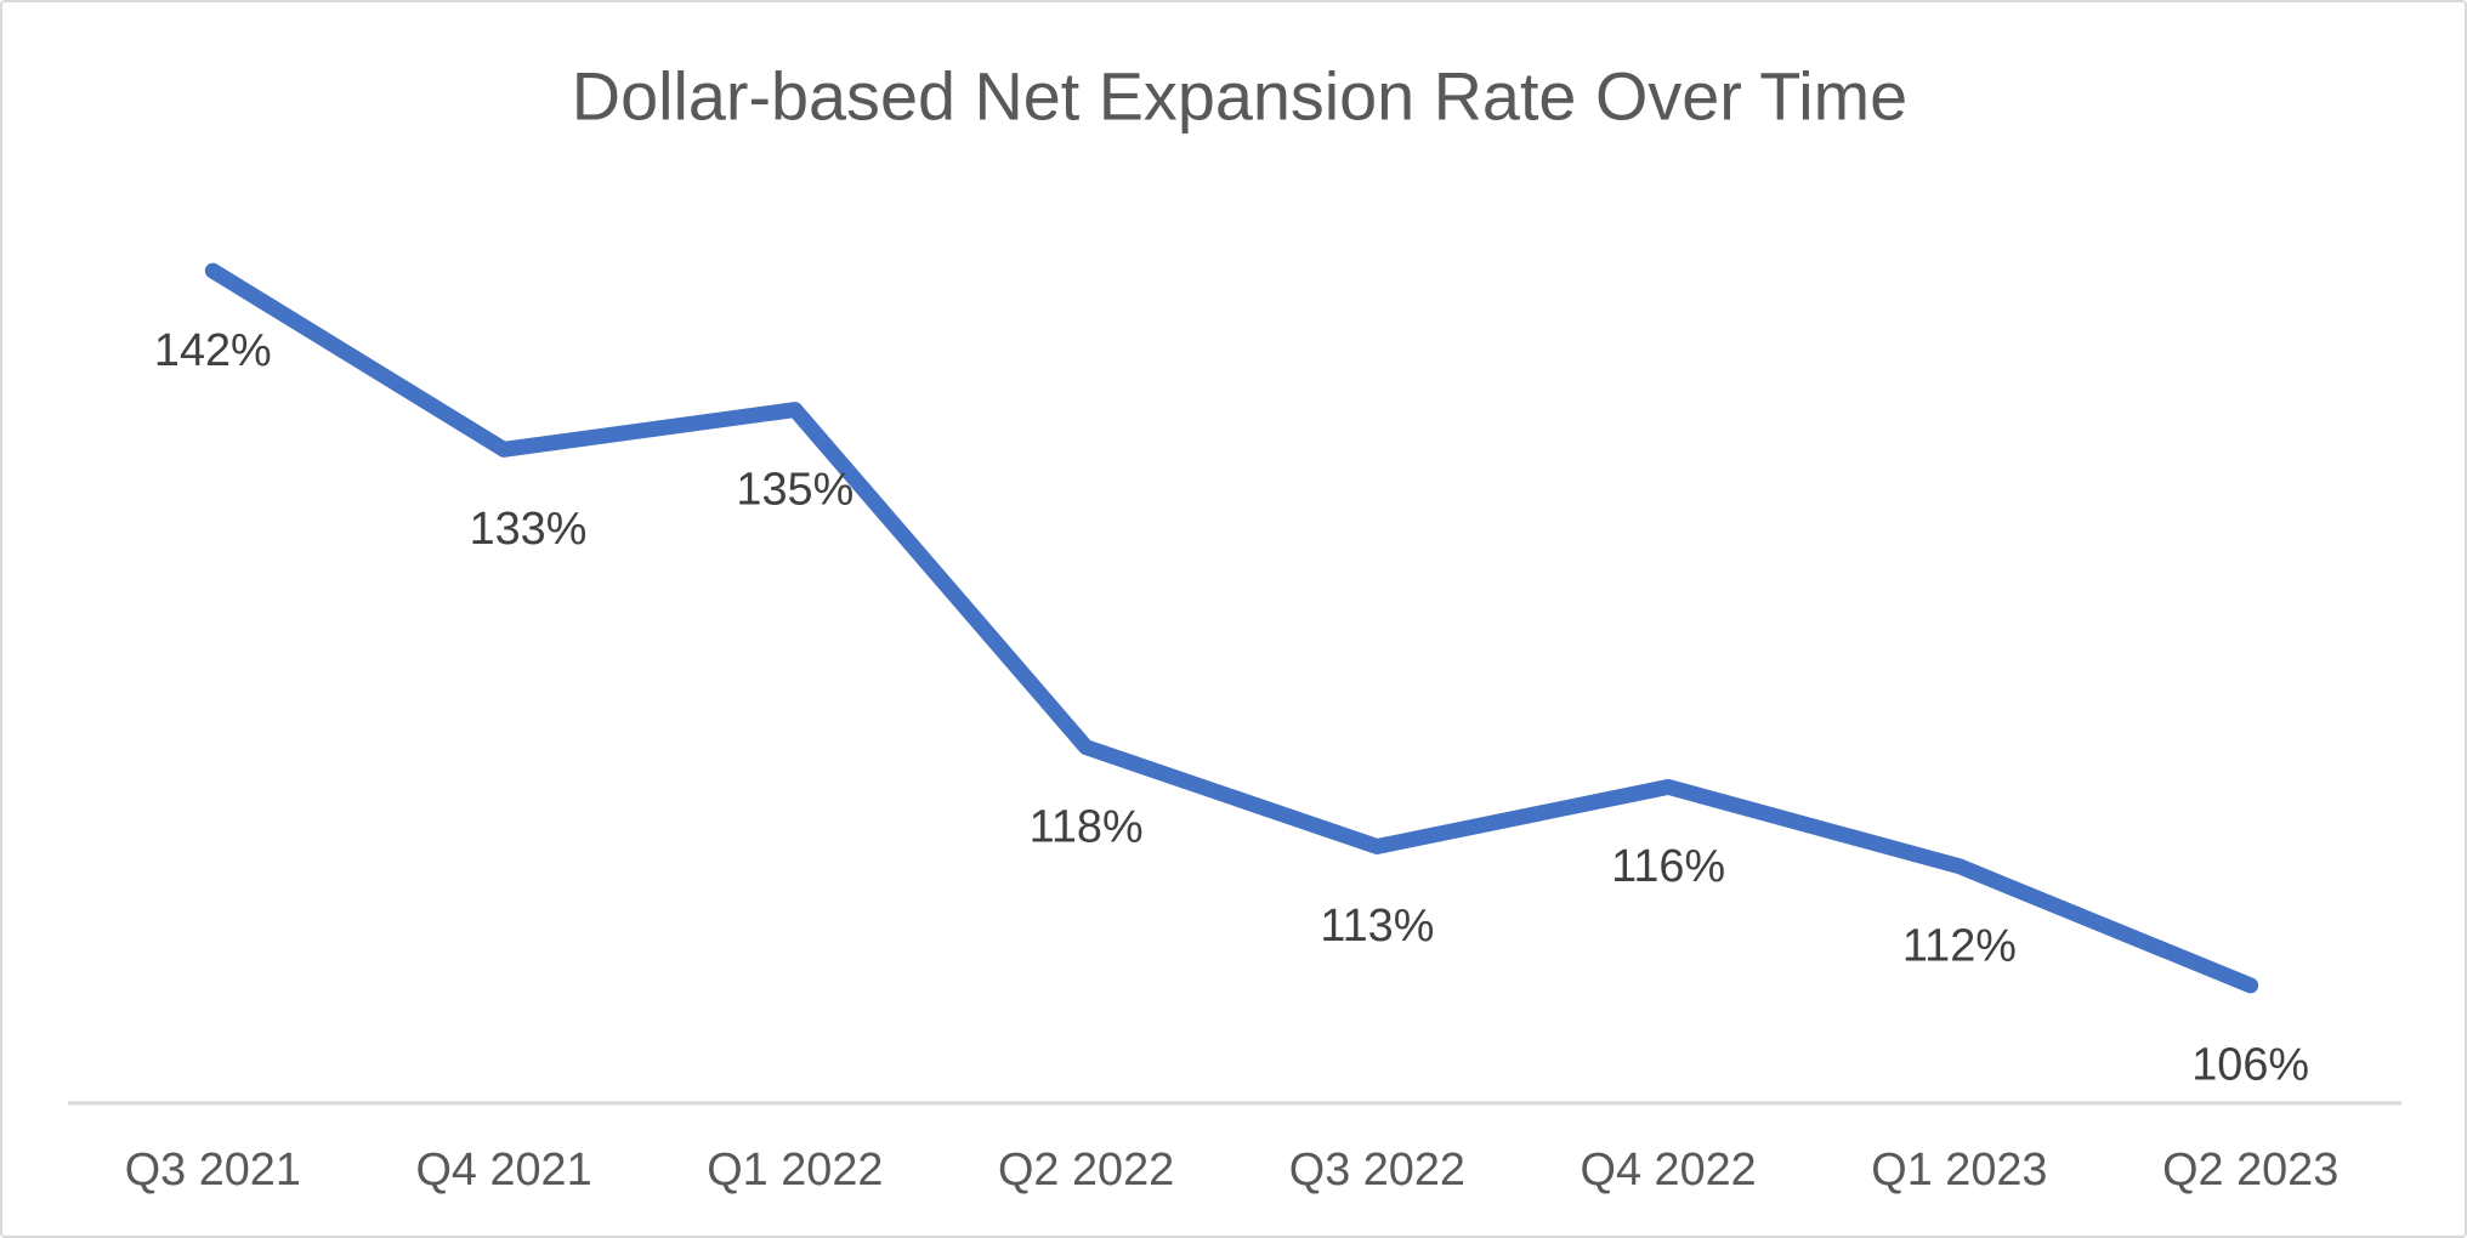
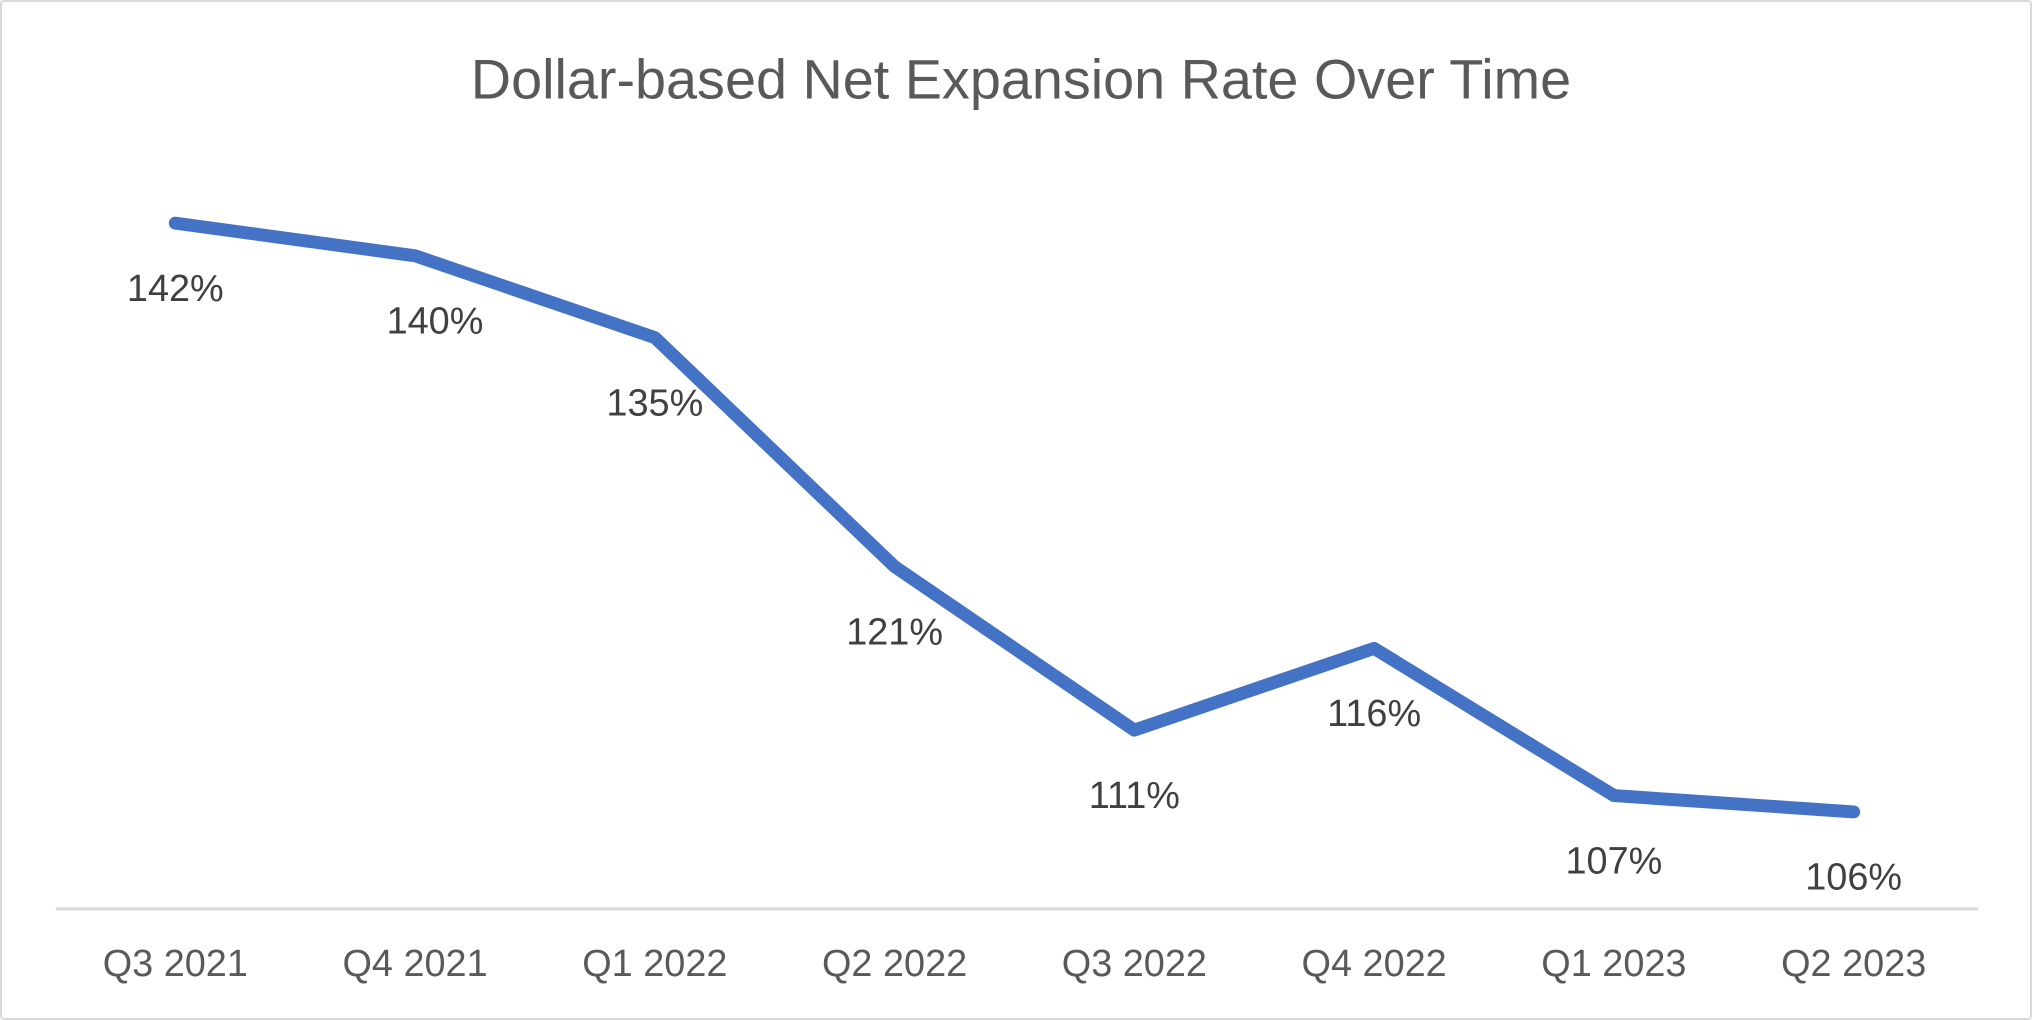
Q4 2021: 133% -> 140%
Q2 2022: 118% -> 121%
Q3 2022: 113% -> 111%
Q1 2023: 112% -> 107%
